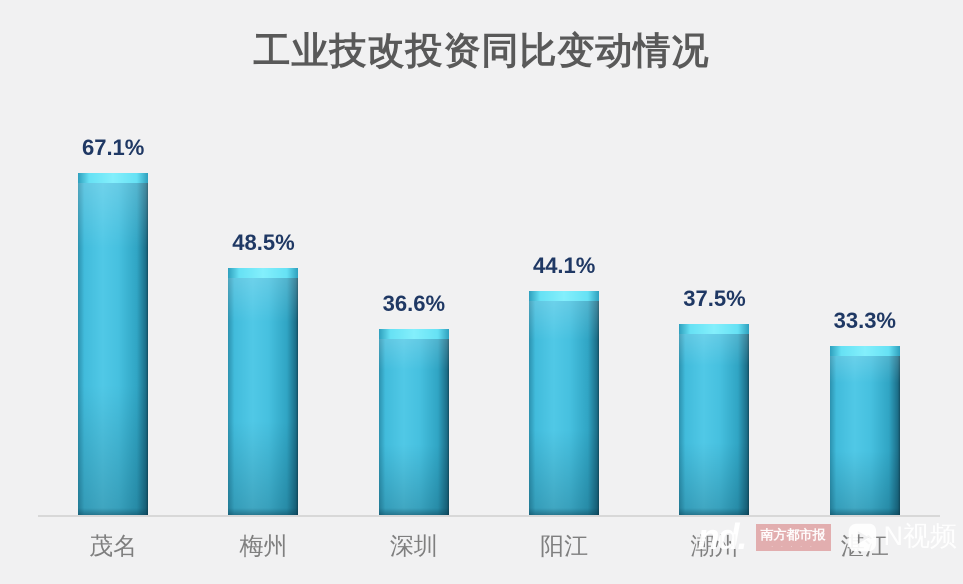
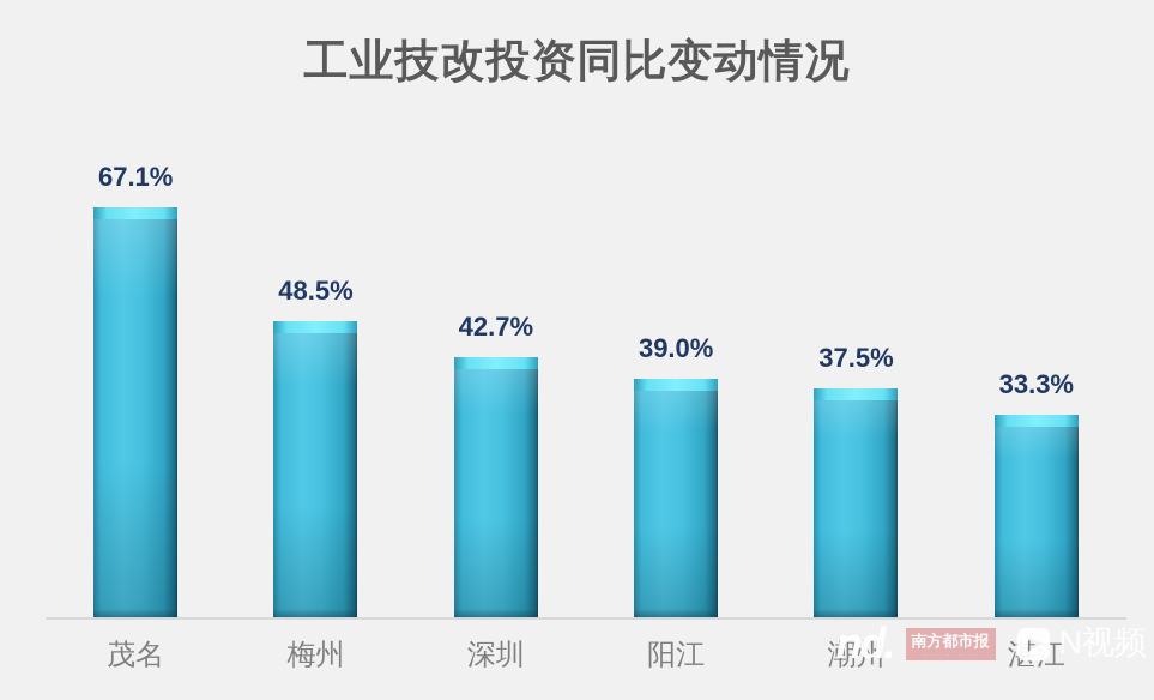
深圳: 36.6% -> 42.7%
阳江: 44.1% -> 39.0%
